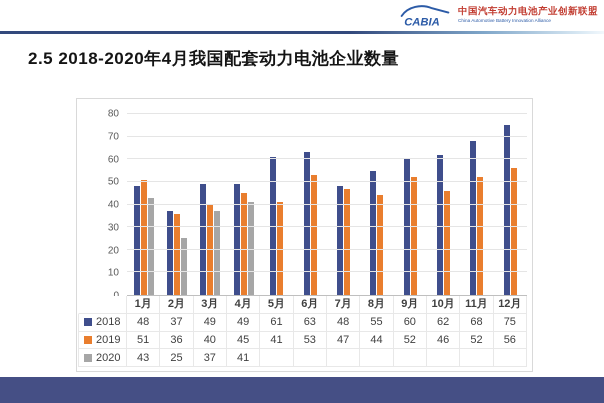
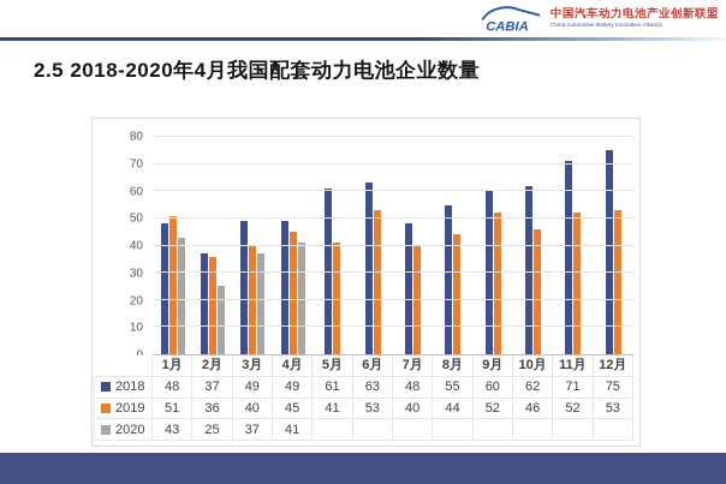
2019/7月: 47 -> 40
2018/11月: 68 -> 71
2019/12月: 56 -> 53
